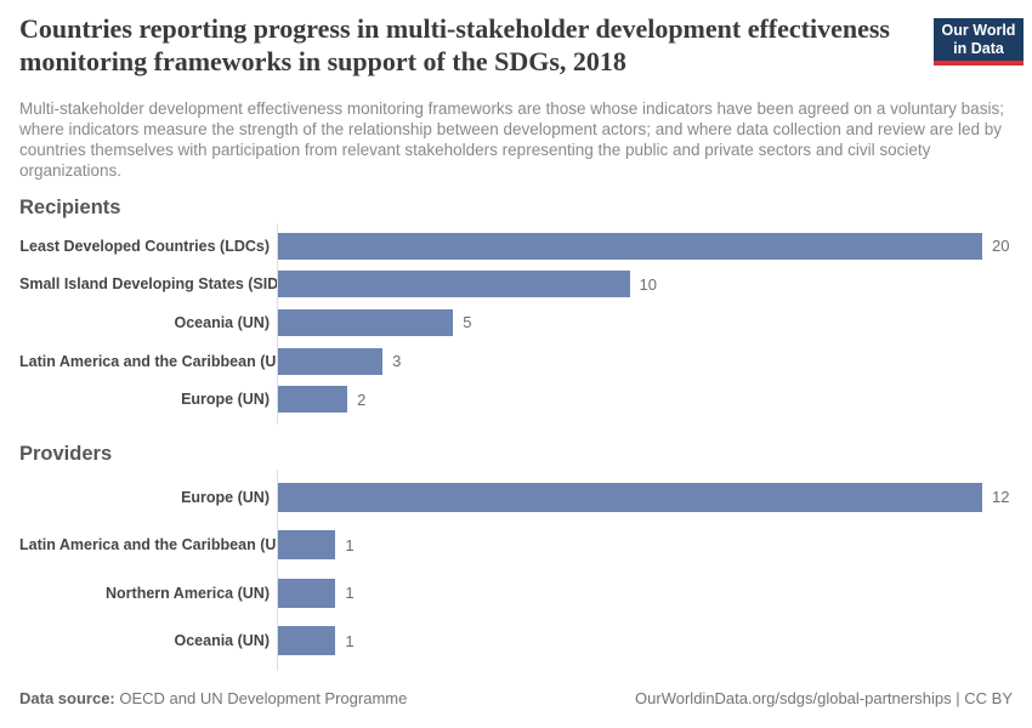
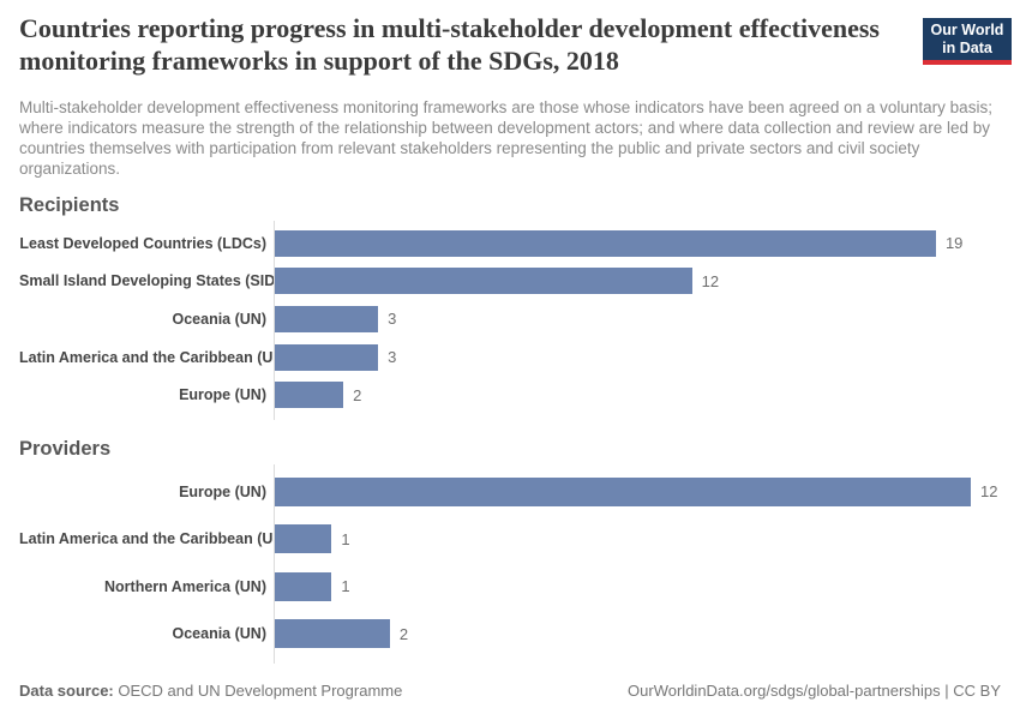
Recipients/Least Developed Countries (LDCs): 20 -> 19
Recipients/Small Island Developing States (SIDS): 10 -> 12
Recipients/Oceania (UN): 5 -> 3
Providers/Oceania (UN): 1 -> 2
